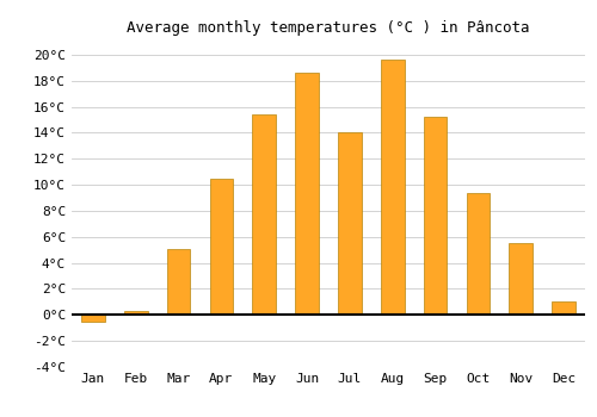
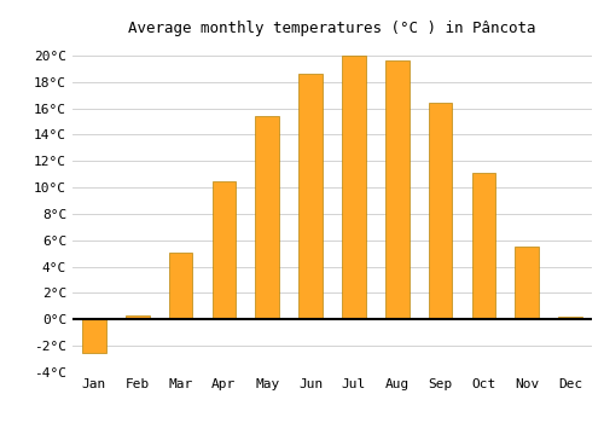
Jan: -0.5°C -> -2.5°C
Jul: 14.0°C -> 20.0°C
Sep: 15.2°C -> 16.4°C
Oct: 9.4°C -> 11.1°C
Dec: 1.0°C -> 0.2°C
